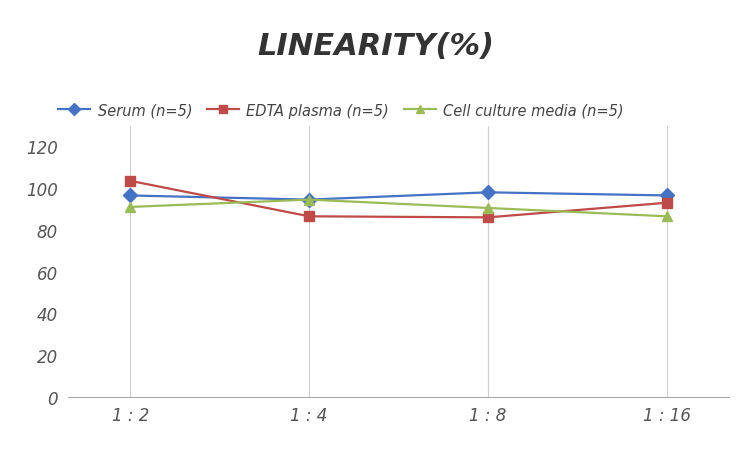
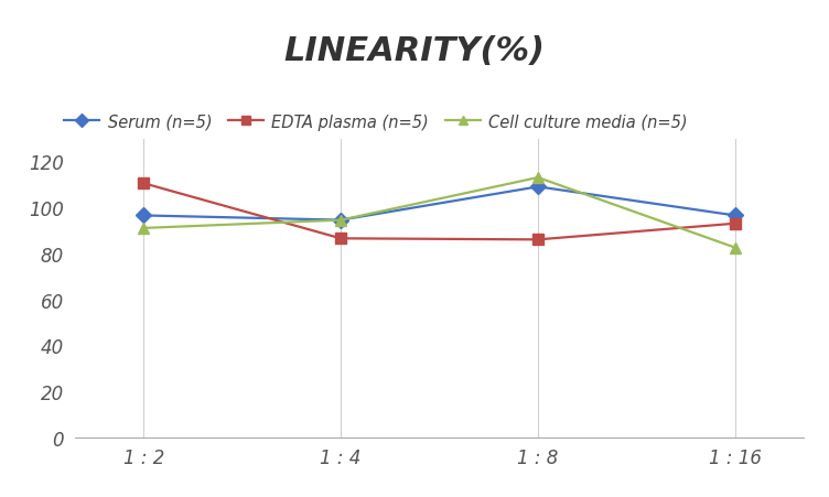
EDTA plasma (n=5)/1 : 2: 103.5 -> 110.5
Serum (n=5)/1 : 8: 98.0 -> 109.0
Cell culture media (n=5)/1 : 8: 90.5 -> 113.0
Cell culture media (n=5)/1 : 16: 86.5 -> 82.5
